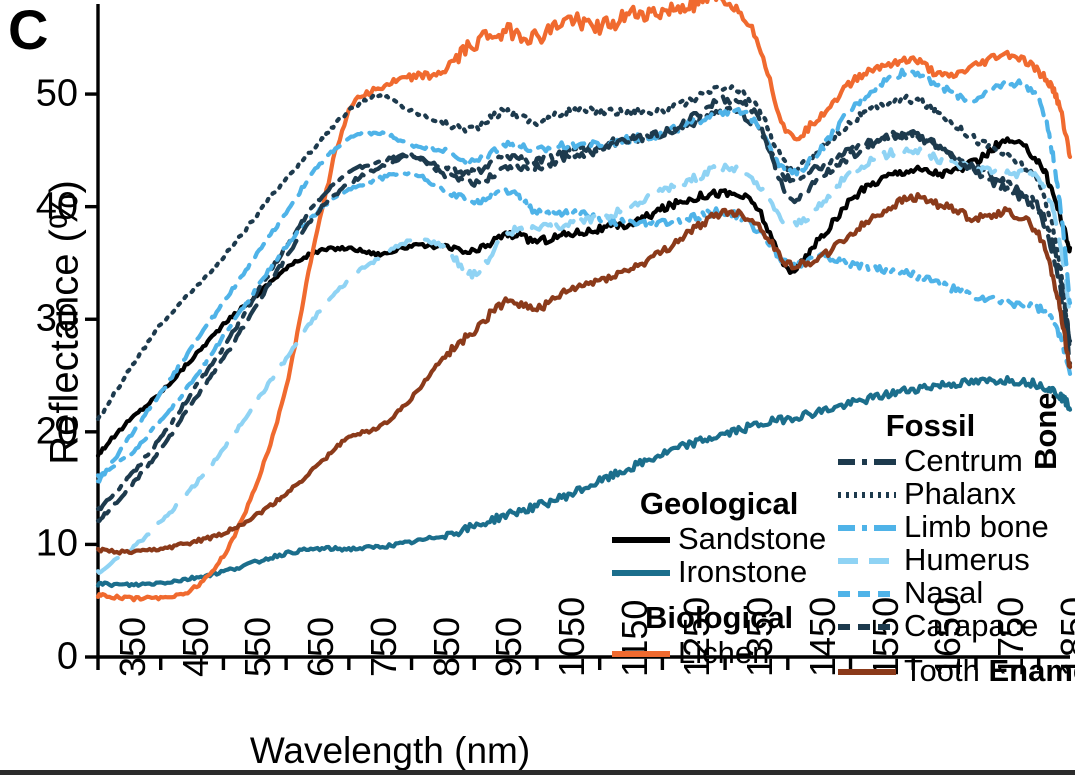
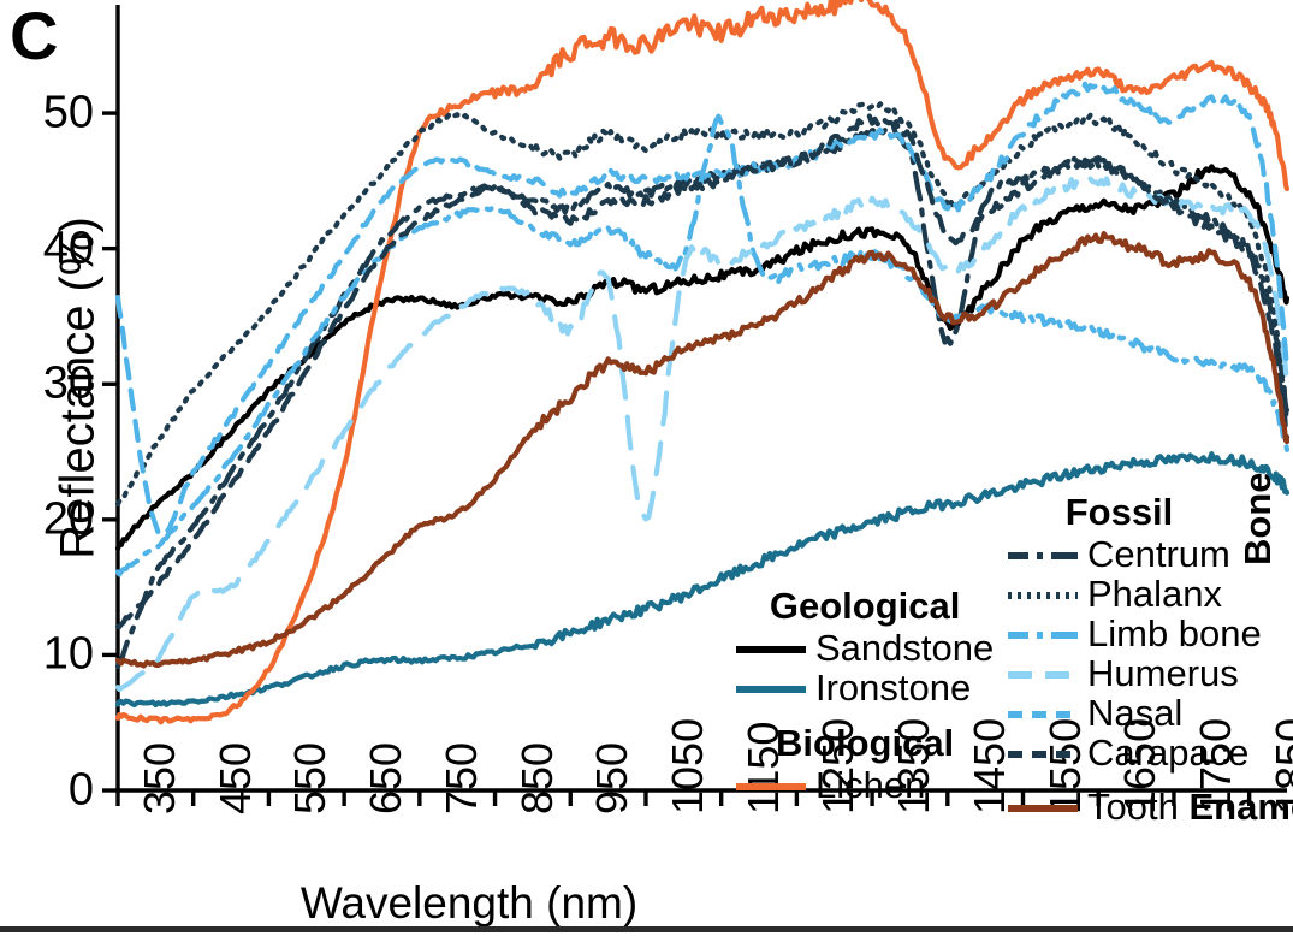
Centrum/350: 13.0 -> 9.0
Nasal/350: 15.5 -> 36.3
Humerus/450: 12.0 -> 14.3
Humerus/1050: 38.0 -> 20.0
Limb bone/1150: 39.0 -> 49.5
Centrum/1450: 42.5 -> 33.1
